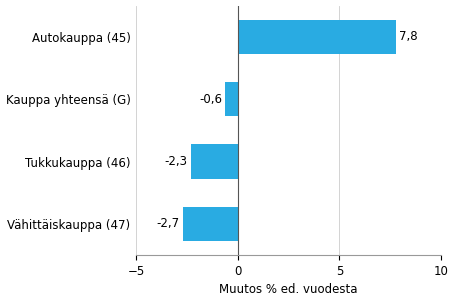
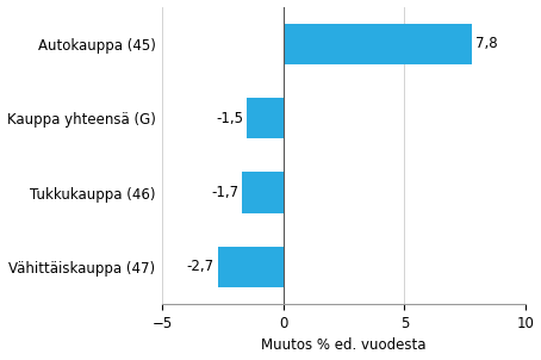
Kauppa yhteensä (G): -0,6 -> -1,5
Tukkukauppa (46): -2,3 -> -1,7
